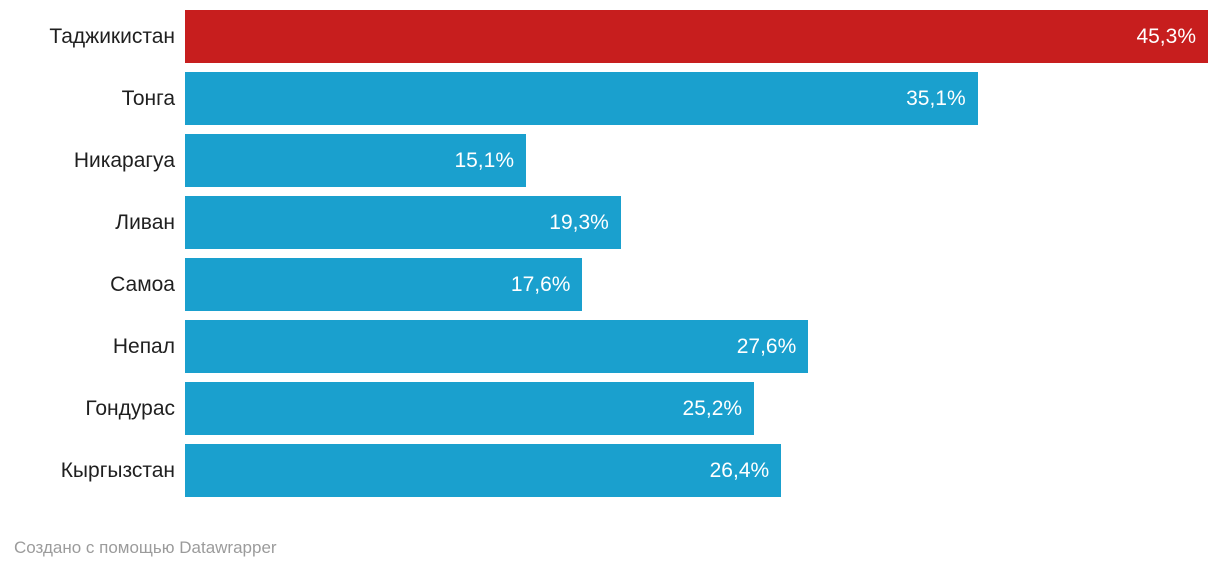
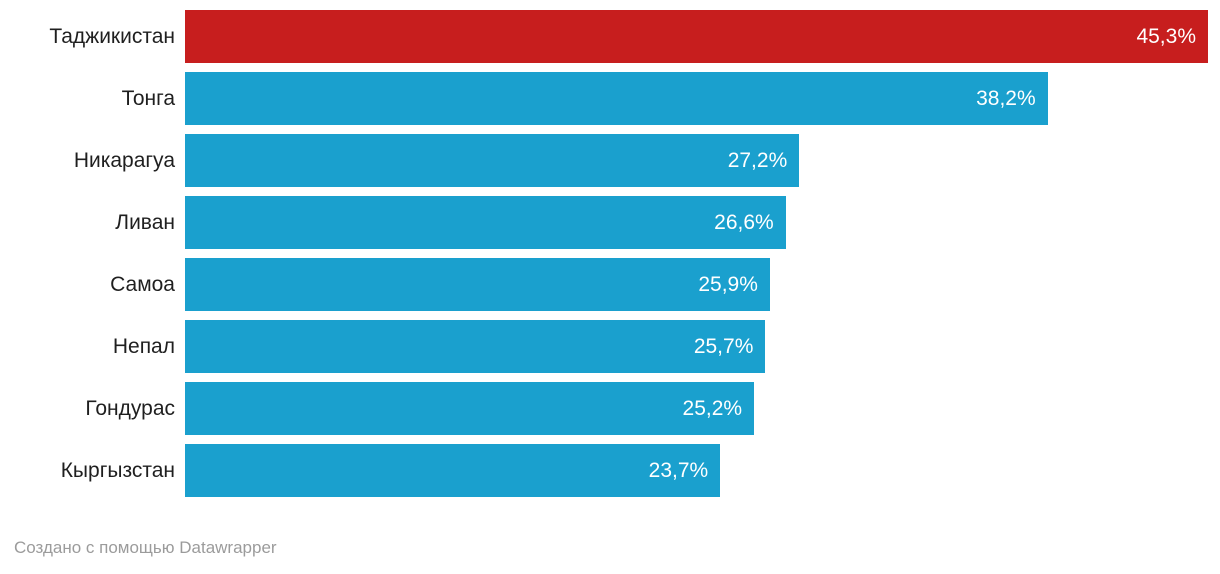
Тонга: 35,1% -> 38,2%
Никарагуа: 15,1% -> 27,2%
Ливан: 19,3% -> 26,6%
Самоа: 17,6% -> 25,9%
Непал: 27,6% -> 25,7%
Кыргызстан: 26,4% -> 23,7%
